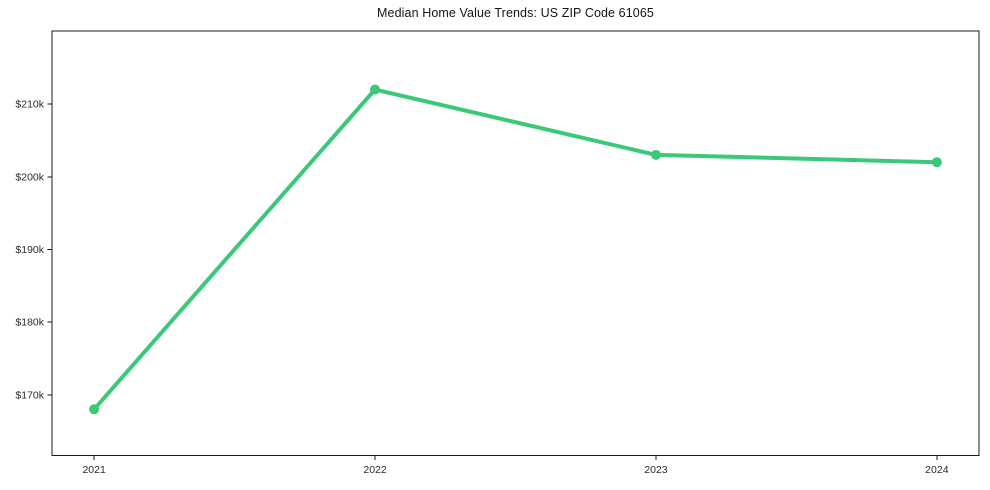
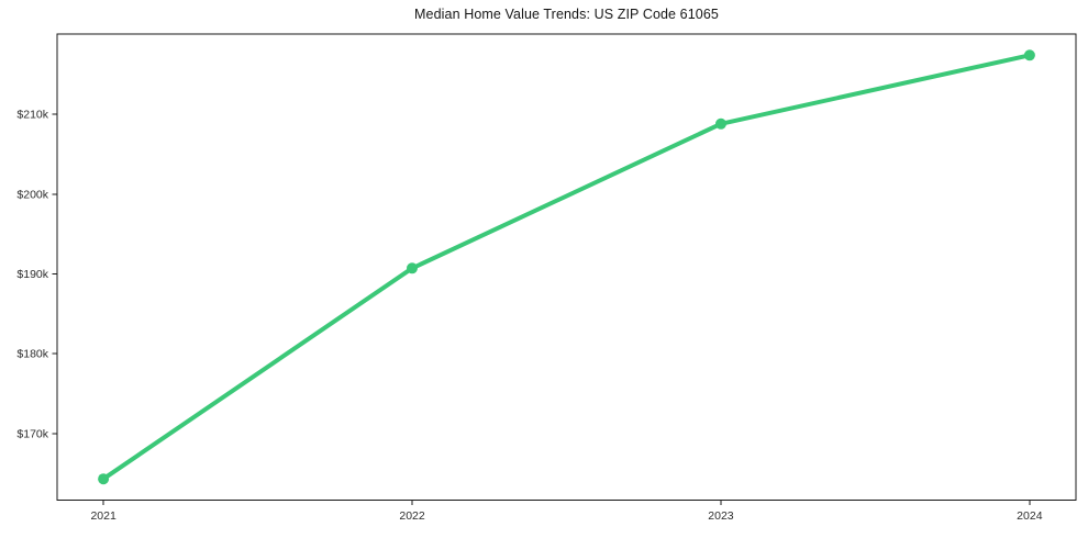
2021: $168k -> $164k
2022: $212k -> $191k
2023: $203k -> $209k
2024: $202k -> $217k
